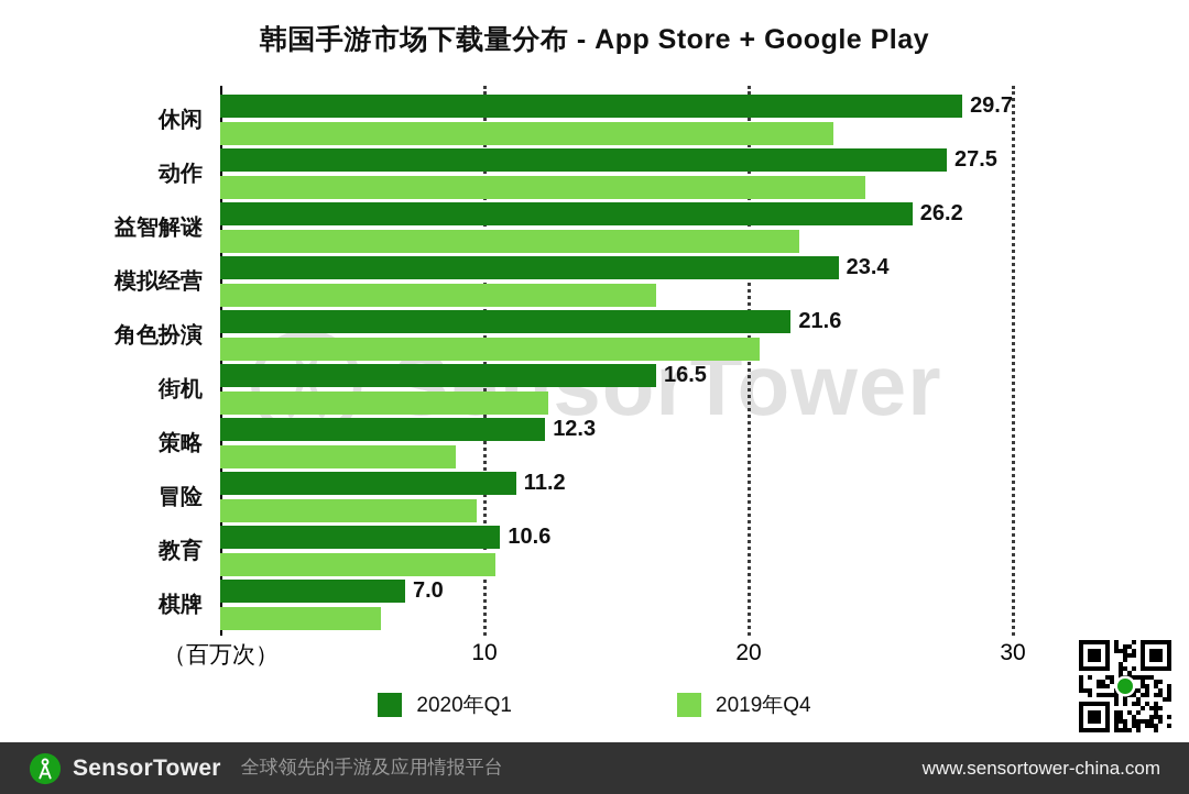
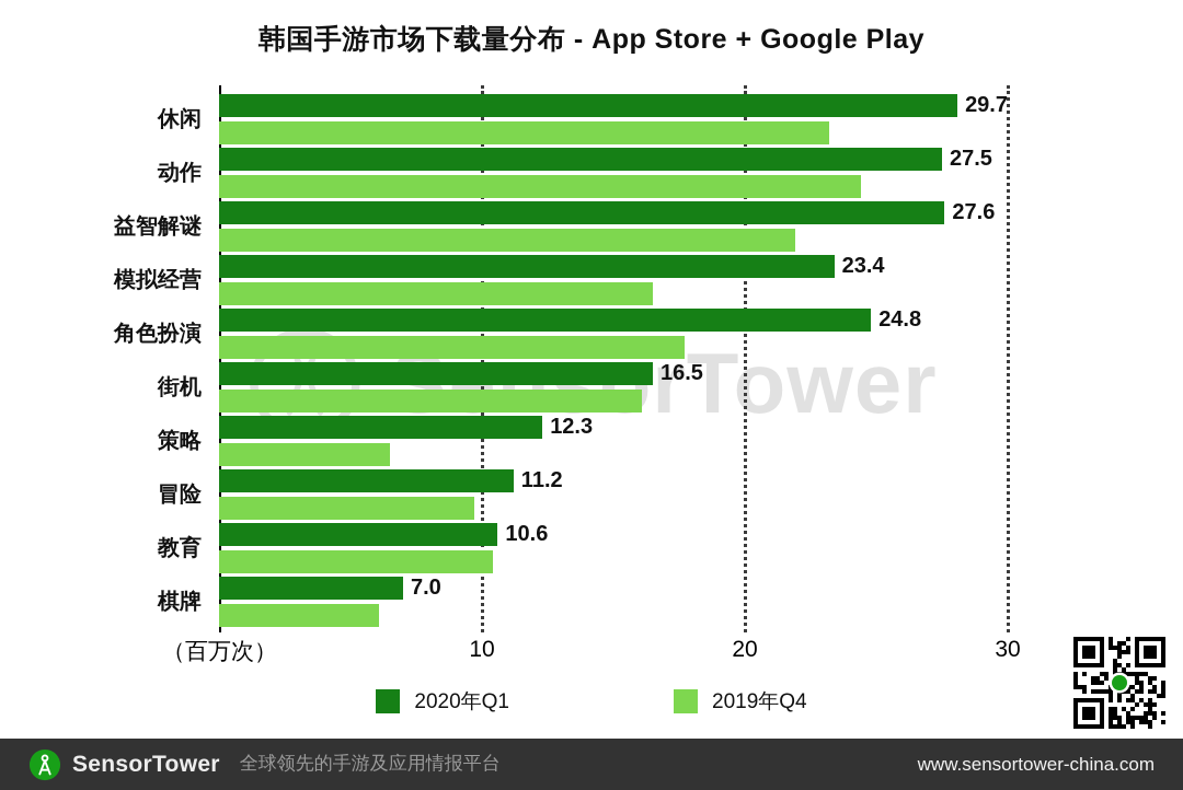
2020年Q1/益智解谜: 26.2 -> 27.6
2020年Q1/角色扮演: 21.6 -> 24.8
2019年Q4/角色扮演: 20.4 -> 17.7
2019年Q4/街机: 12.4 -> 16.1
2019年Q4/策略: 8.9 -> 6.5
